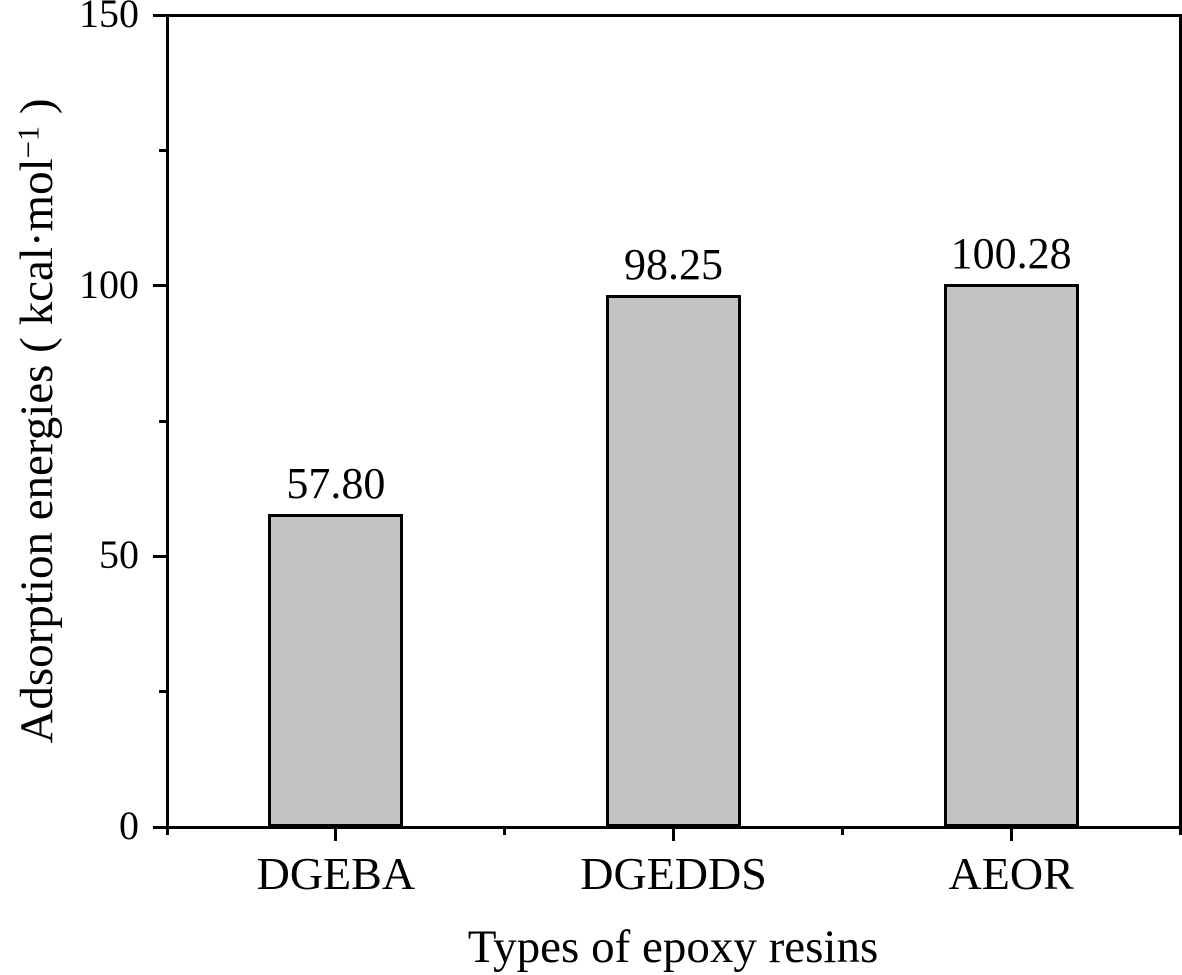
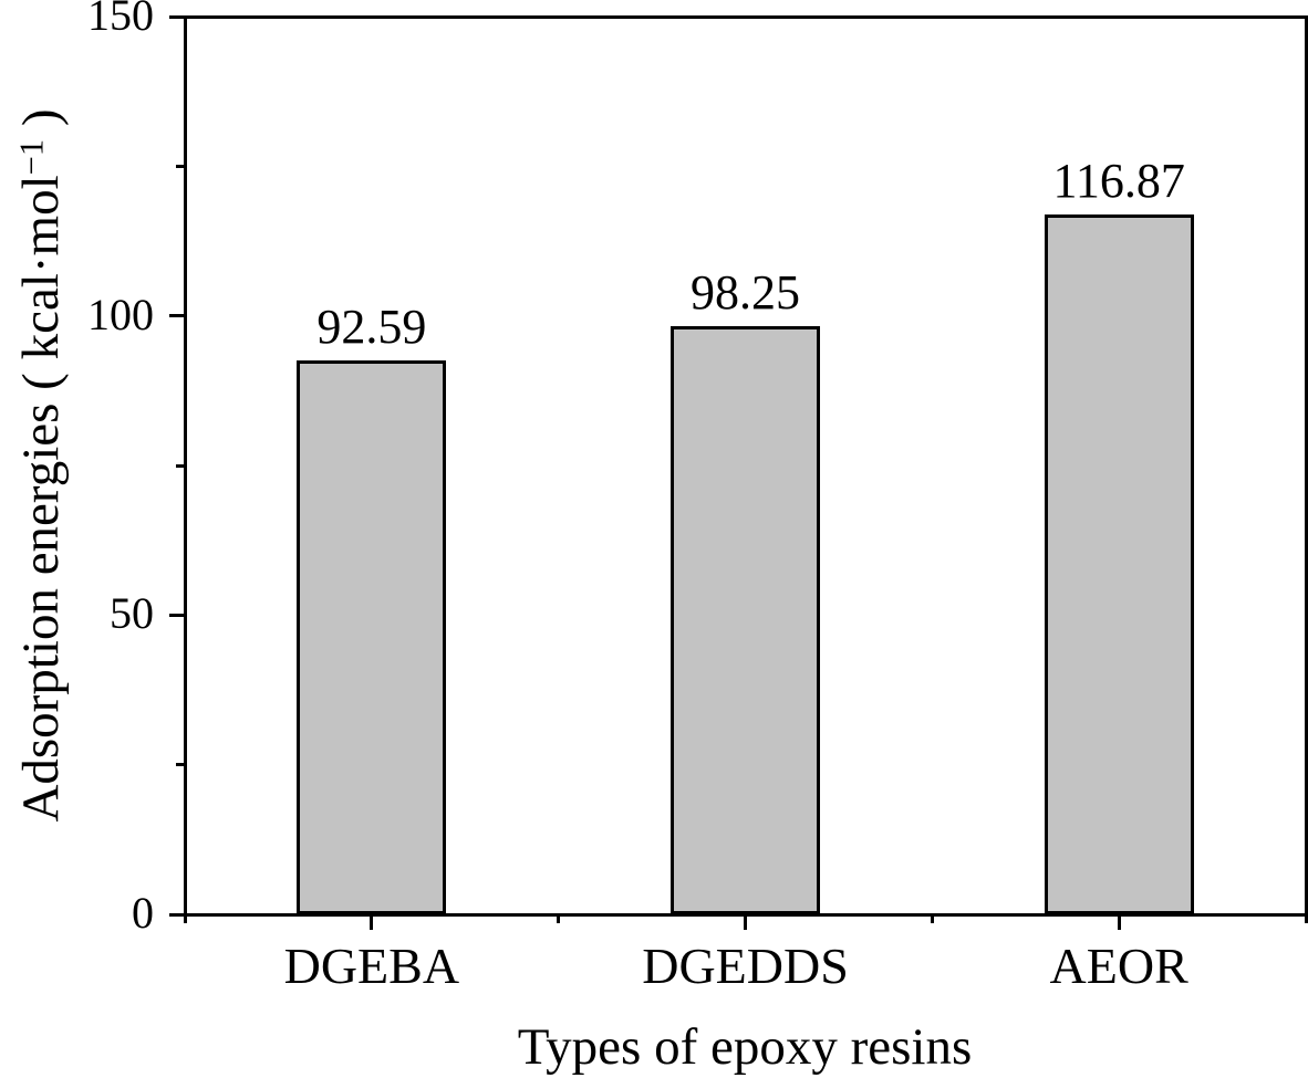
DGEBA: 57.80 -> 92.59
AEOR: 100.28 -> 116.87
